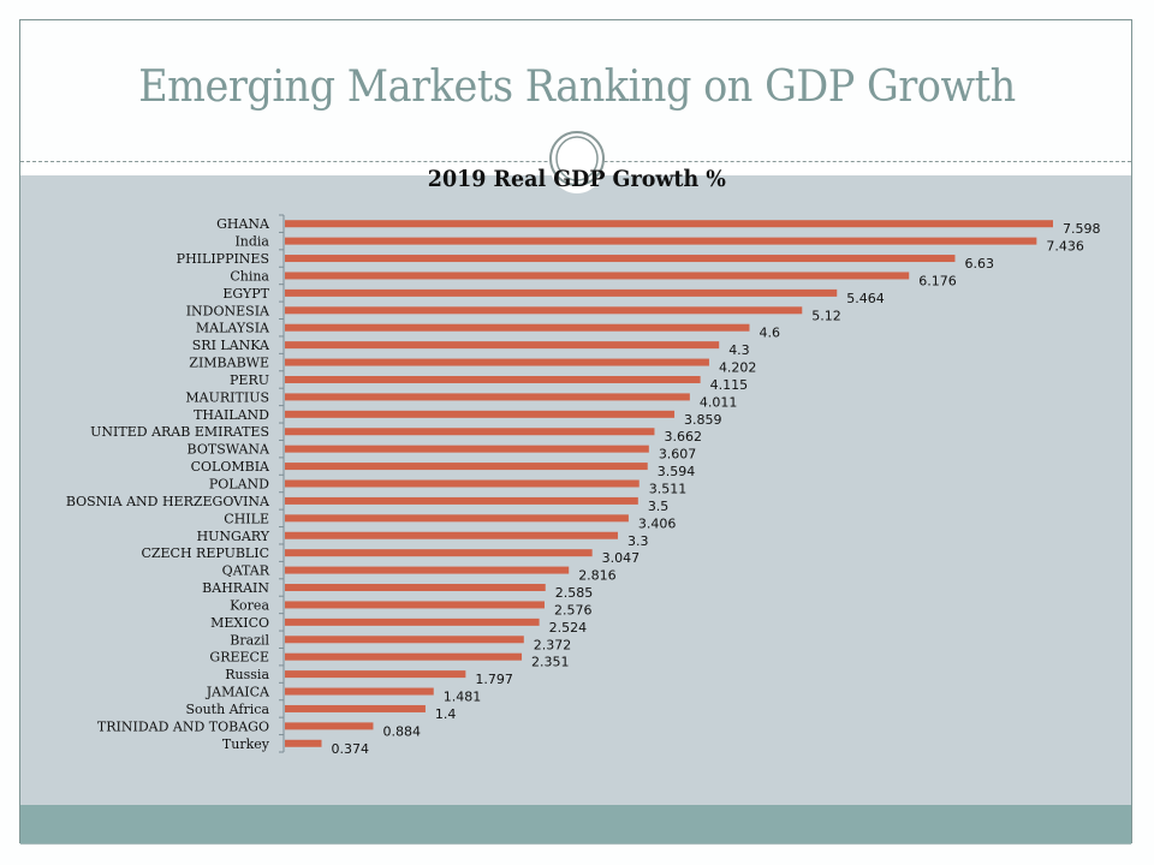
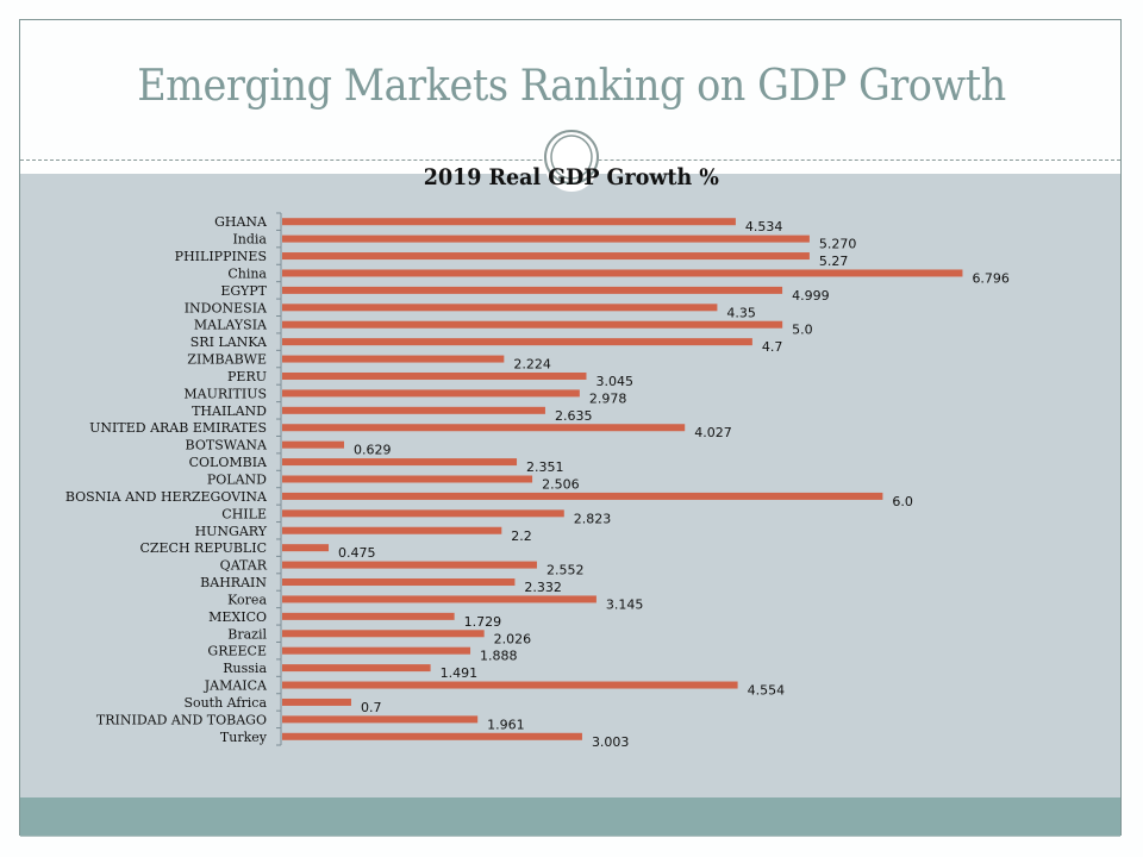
GHANA: 7.598 -> 4.534
India: 7.436 -> 5.270
PHILIPPINES: 6.63 -> 5.27
China: 6.176 -> 6.796
EGYPT: 5.464 -> 4.999
INDONESIA: 5.12 -> 4.35
MALAYSIA: 4.6 -> 5.0
SRI LANKA: 4.3 -> 4.7
ZIMBABWE: 4.202 -> 2.224
PERU: 4.115 -> 3.045
MAURITIUS: 4.011 -> 2.978
THAILAND: 3.859 -> 2.635
UNITED ARAB EMIRATES: 3.662 -> 4.027
BOTSWANA: 3.607 -> 0.629
COLOMBIA: 3.594 -> 2.351
POLAND: 3.511 -> 2.506
BOSNIA AND HERZEGOVINA: 3.5 -> 6.0
CHILE: 3.406 -> 2.823
HUNGARY: 3.3 -> 2.2
CZECH REPUBLIC: 3.047 -> 0.475
QATAR: 2.816 -> 2.552
BAHRAIN: 2.585 -> 2.332
Korea: 2.576 -> 3.145
MEXICO: 2.524 -> 1.729
Brazil: 2.372 -> 2.026
GREECE: 2.351 -> 1.888
Russia: 1.797 -> 1.491
JAMAICA: 1.481 -> 4.554
South Africa: 1.4 -> 0.7
TRINIDAD AND TOBAGO: 0.884 -> 1.961
Turkey: 0.374 -> 3.003
